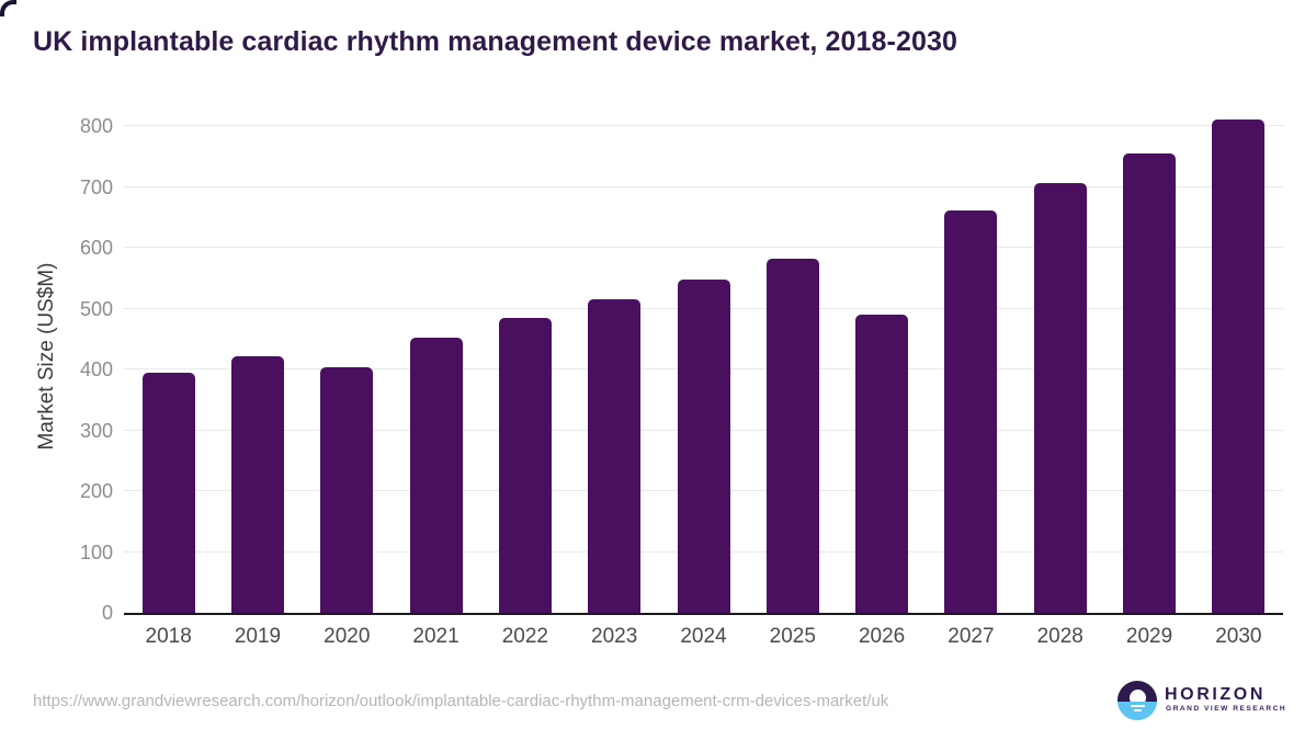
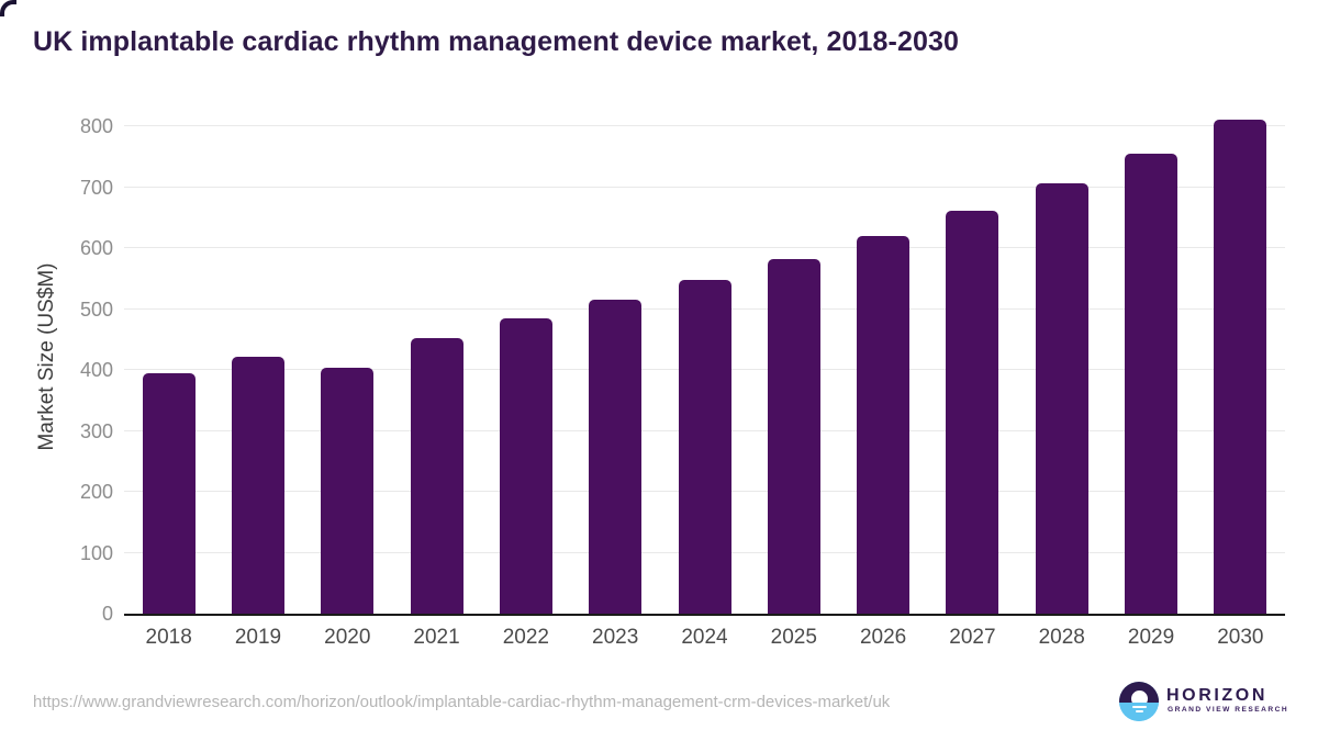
2026: 490 -> 620
